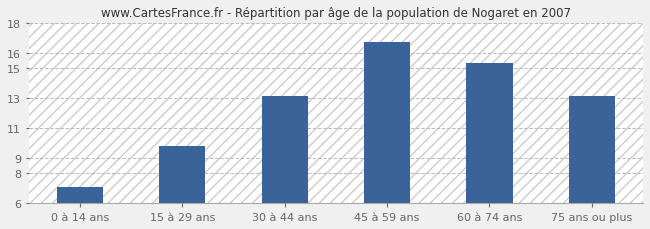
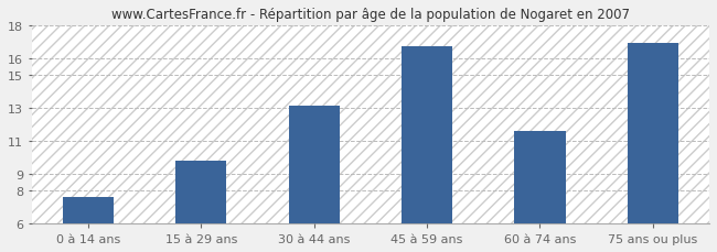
0 à 14 ans: 7.1 -> 7.6
60 à 74 ans: 15.3 -> 11.6
75 ans ou plus: 13.1 -> 16.9
